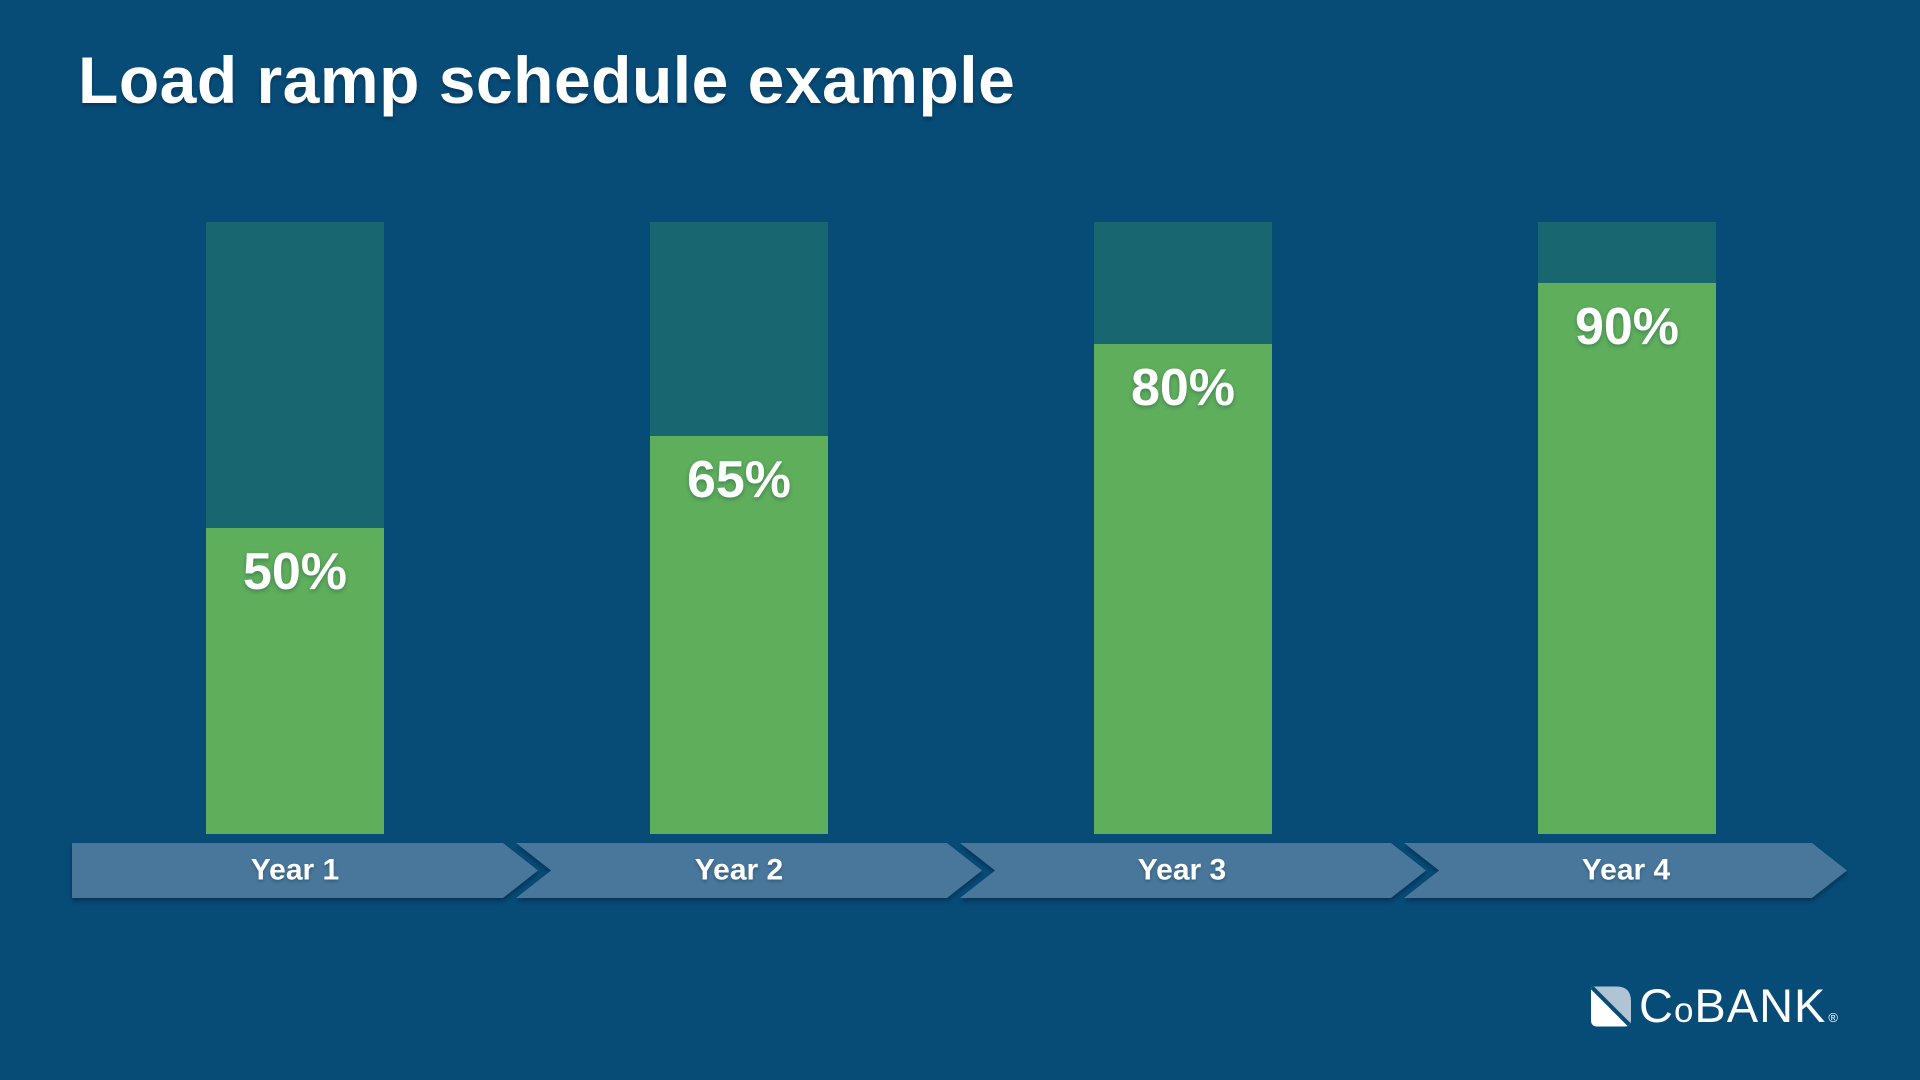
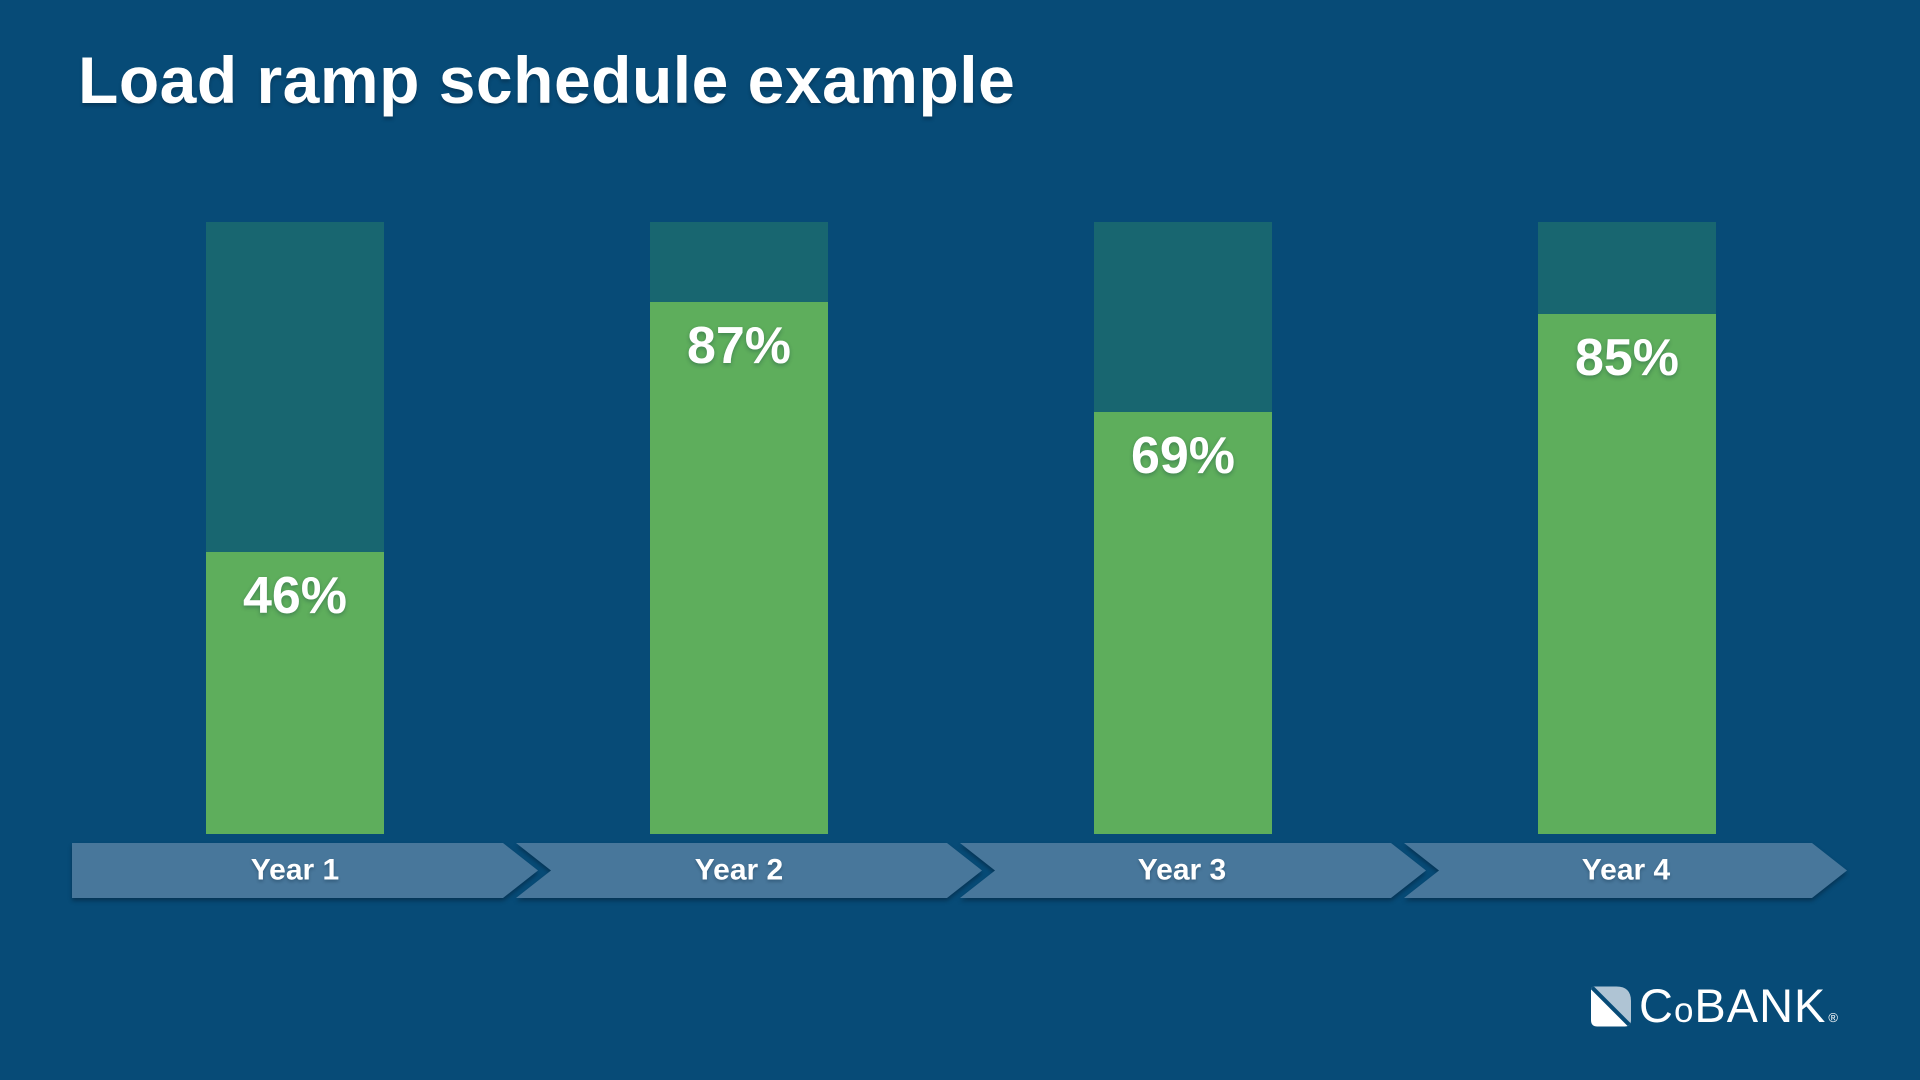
Year 1: 50% -> 46%
Year 2: 65% -> 87%
Year 3: 80% -> 69%
Year 4: 90% -> 85%
